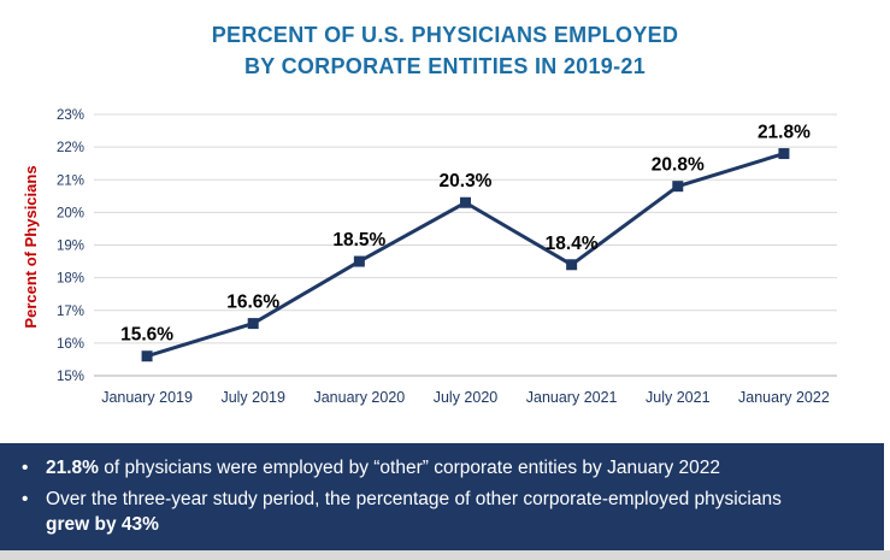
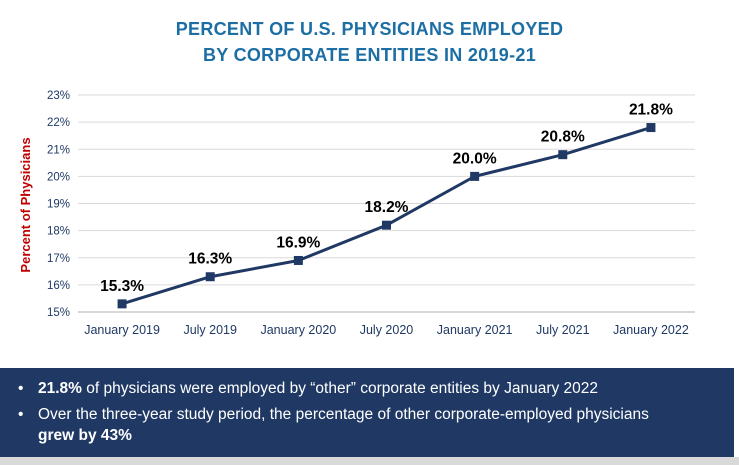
January 2019: 15.6% -> 15.3%
July 2019: 16.6% -> 16.3%
January 2020: 18.5% -> 16.9%
July 2020: 20.3% -> 18.2%
January 2021: 18.4% -> 20.0%
